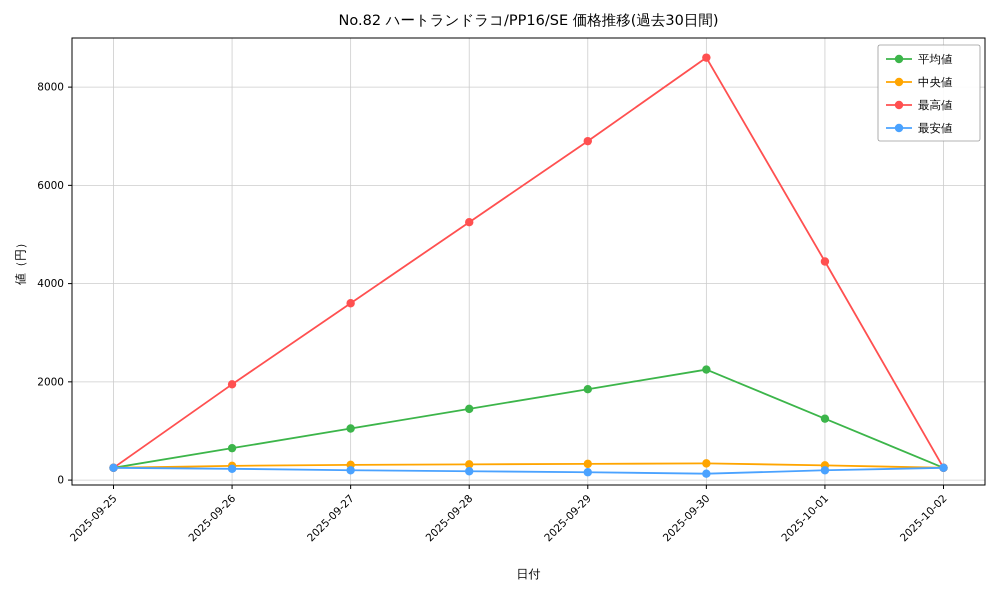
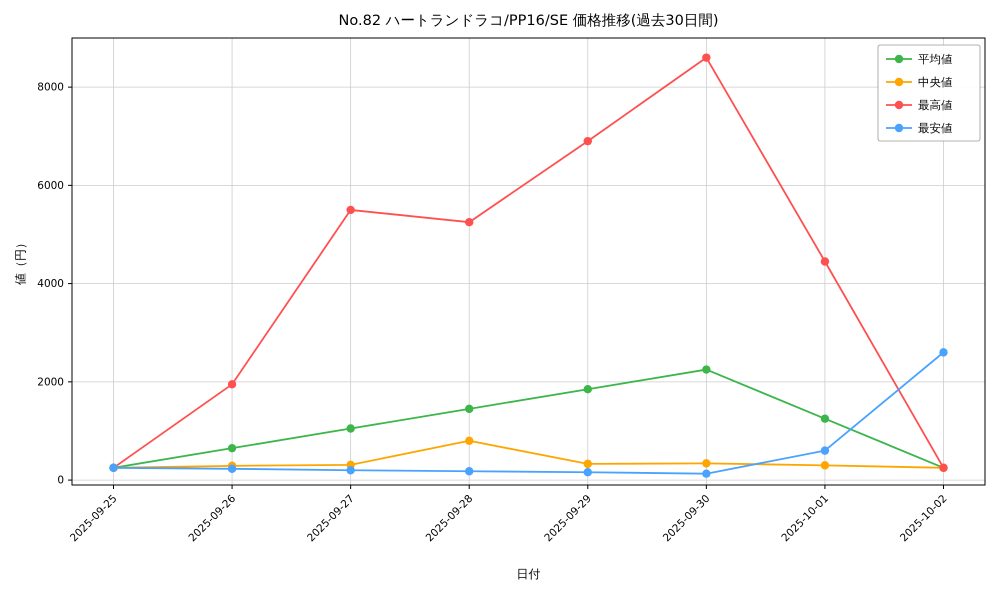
最高値/2025-09-27: 3600 -> 5500
中央値/2025-09-28: 300 -> 800
最安値/2025-10-01: 200 -> 600
最安値/2025-10-02: 200 -> 2600
